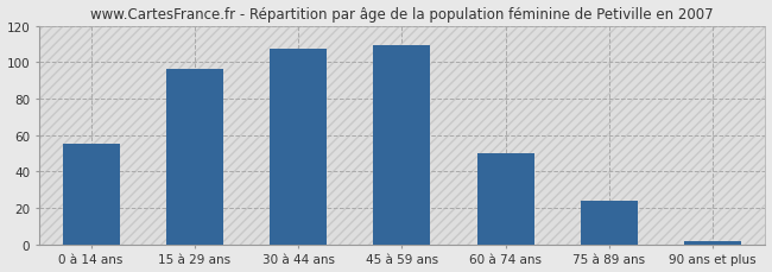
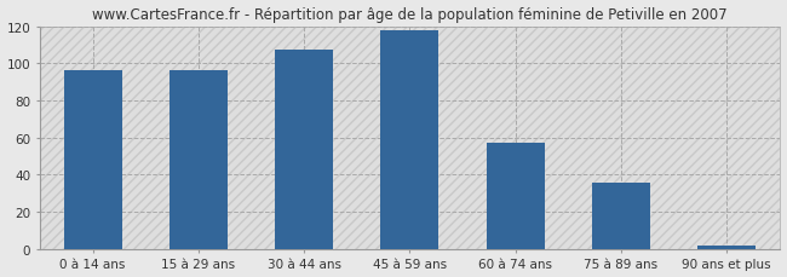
0 à 14 ans: 55 -> 96
45 à 59 ans: 109 -> 118
60 à 74 ans: 50 -> 57
75 à 89 ans: 24 -> 36
